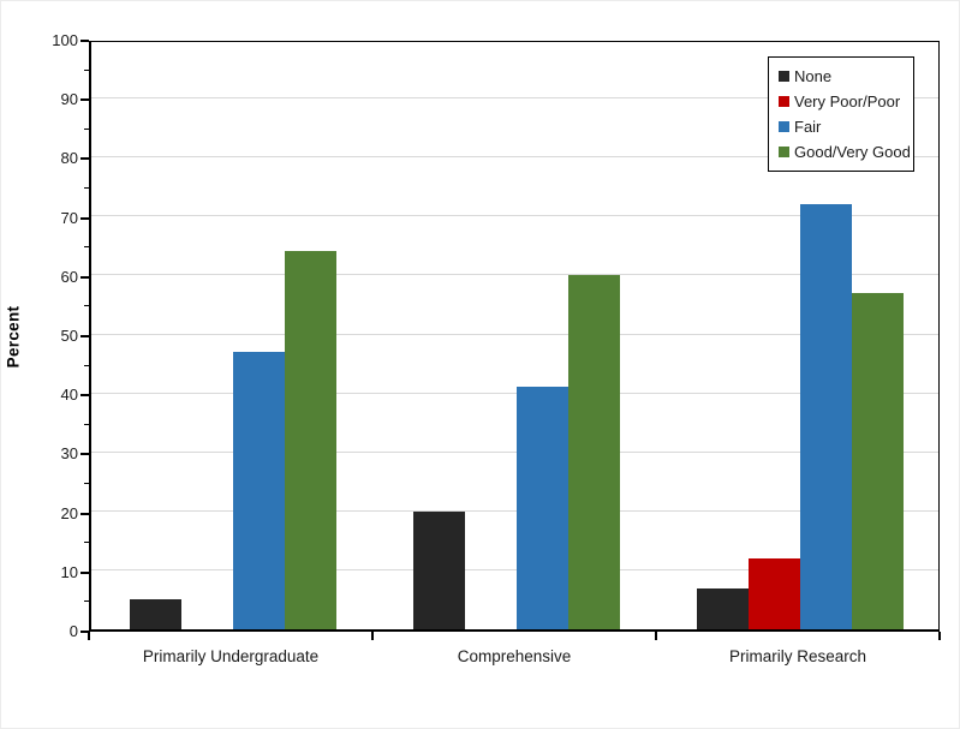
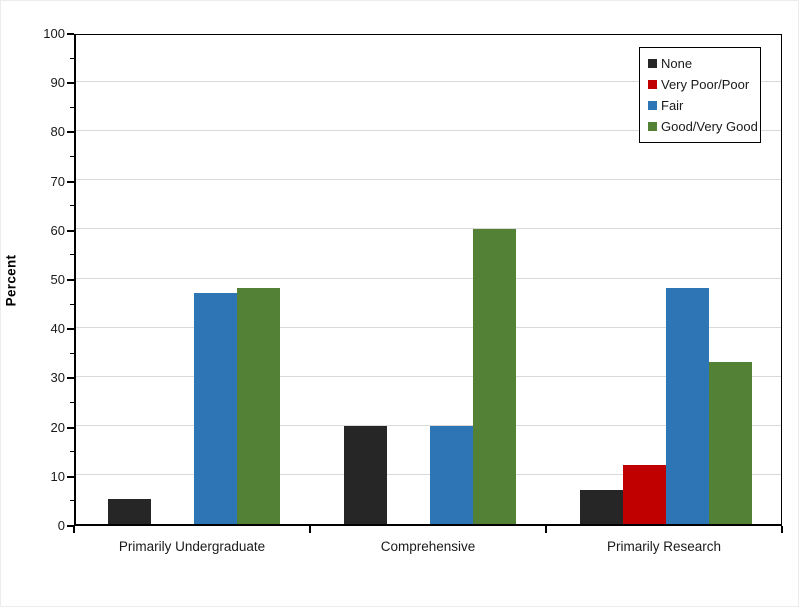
Good/Very Good/Primarily Undergraduate: 64 -> 48
Fair/Comprehensive: 41 -> 20
Fair/Primarily Research: 72 -> 48
Good/Very Good/Primarily Research: 57 -> 33
